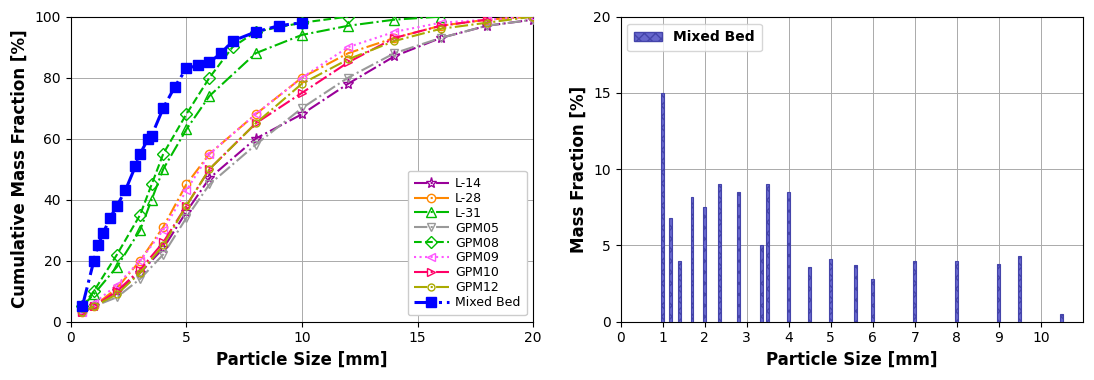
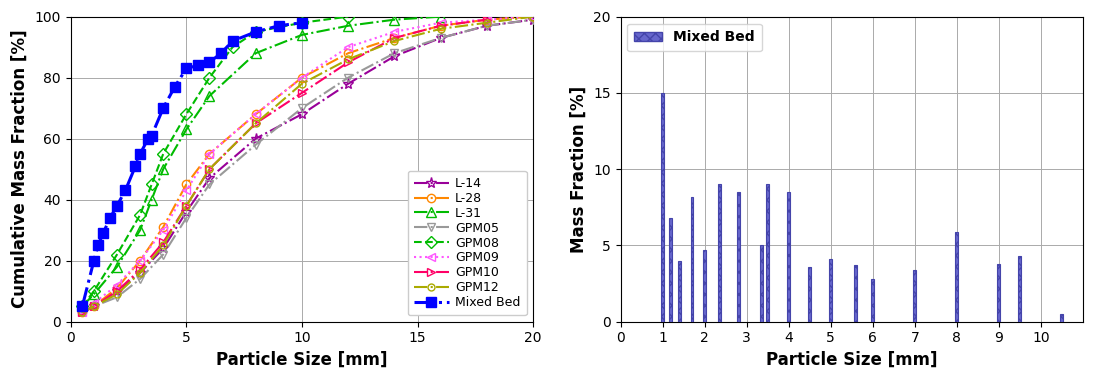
2: 7.5 -> 4.7
7: 4.0 -> 3.4
8: 4.0 -> 5.9
